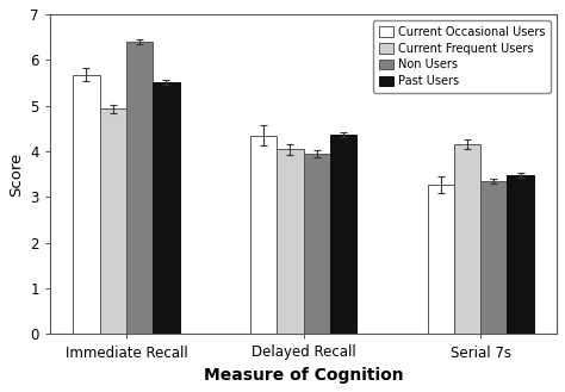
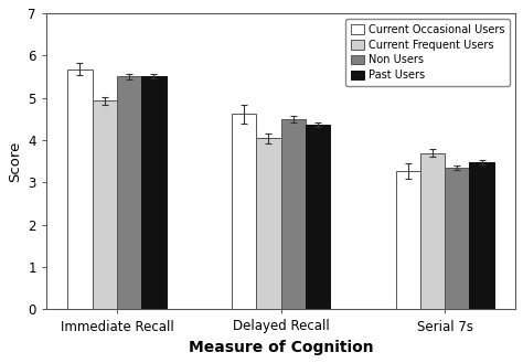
Non Users/Immediate Recall: 6.40 -> 5.50
Current Occasional Users/Delayed Recall: 4.35 -> 4.62
Non Users/Delayed Recall: 3.95 -> 4.50
Current Frequent Users/Serial 7s: 4.15 -> 3.70
